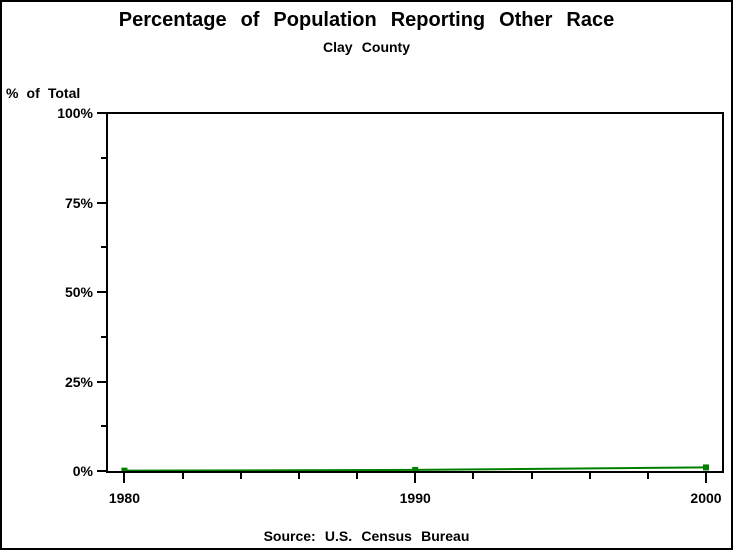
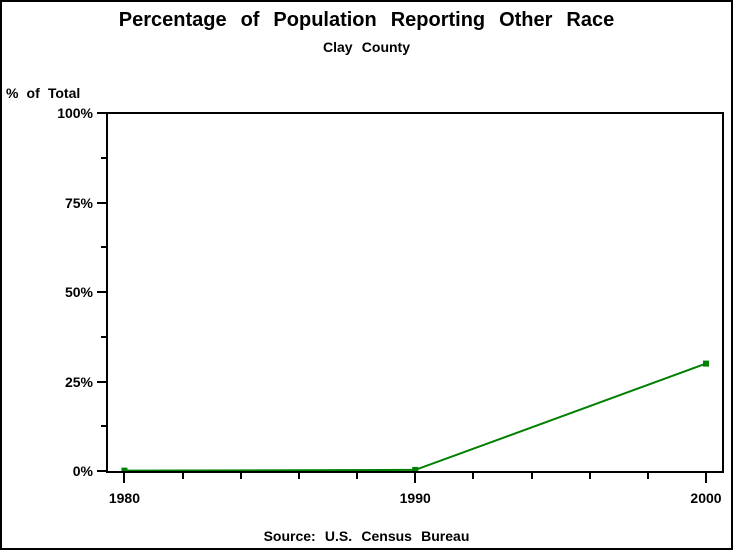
2000: 1% -> 30%
